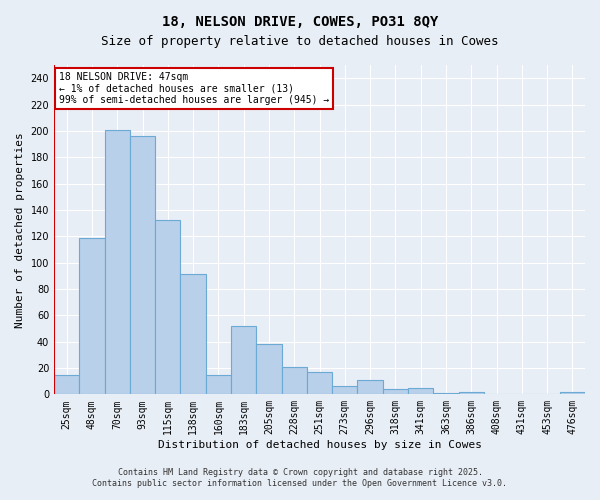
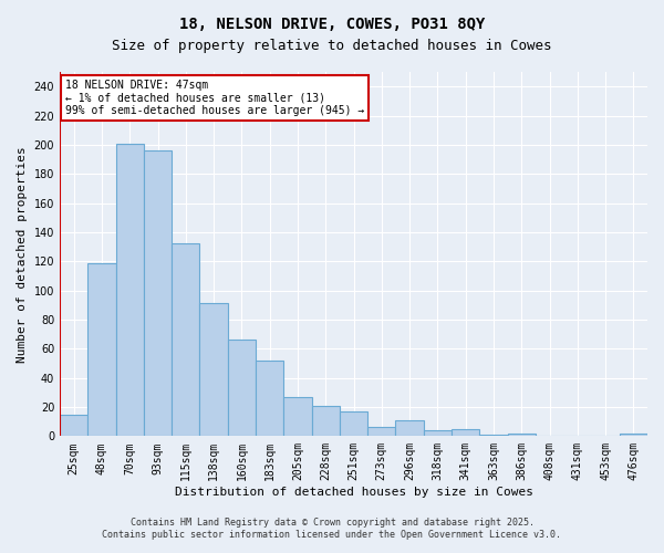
160sqm: 15 -> 66
205sqm: 38 -> 27
